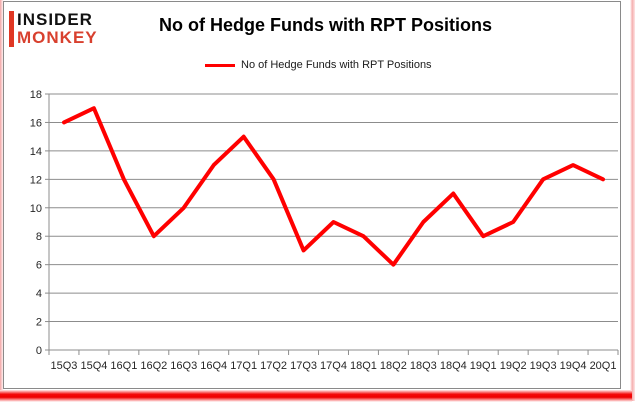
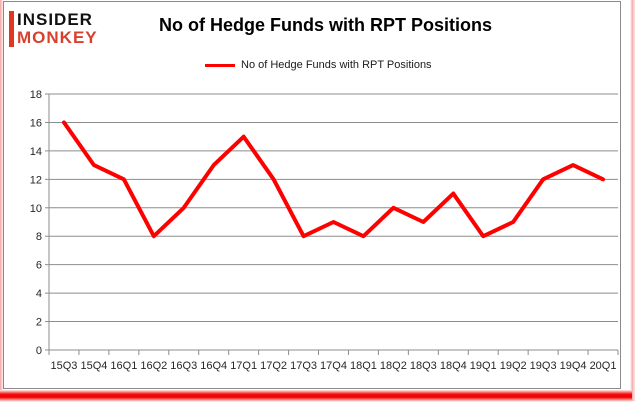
15Q4: 17 -> 13
17Q3: 7 -> 8
18Q2: 6 -> 10
